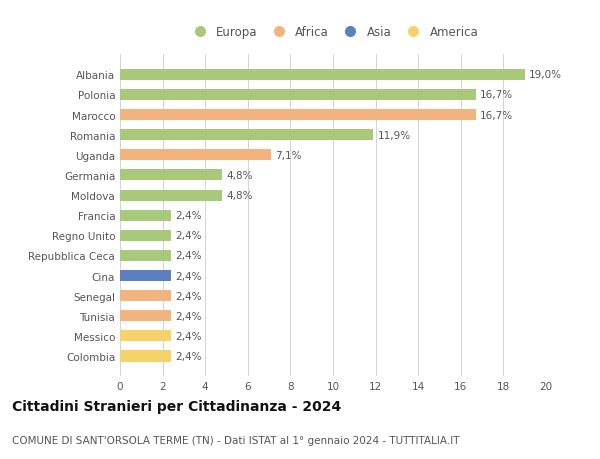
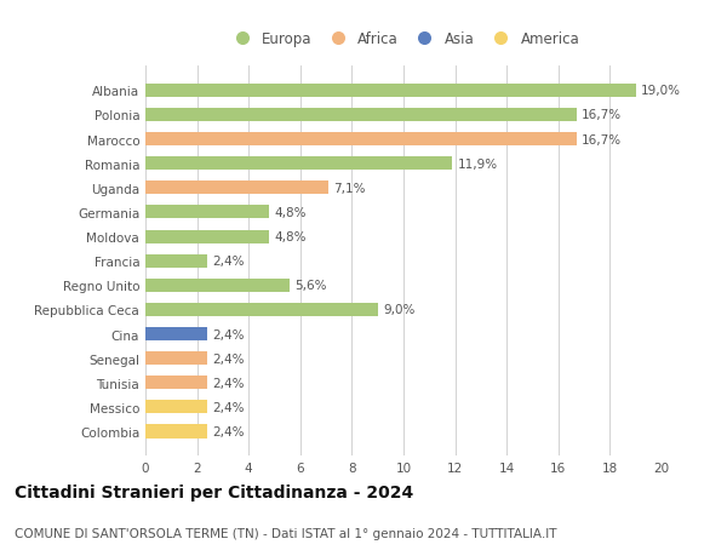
Regno Unito: 2,4% -> 5,6%
Repubblica Ceca: 2,4% -> 9,0%
